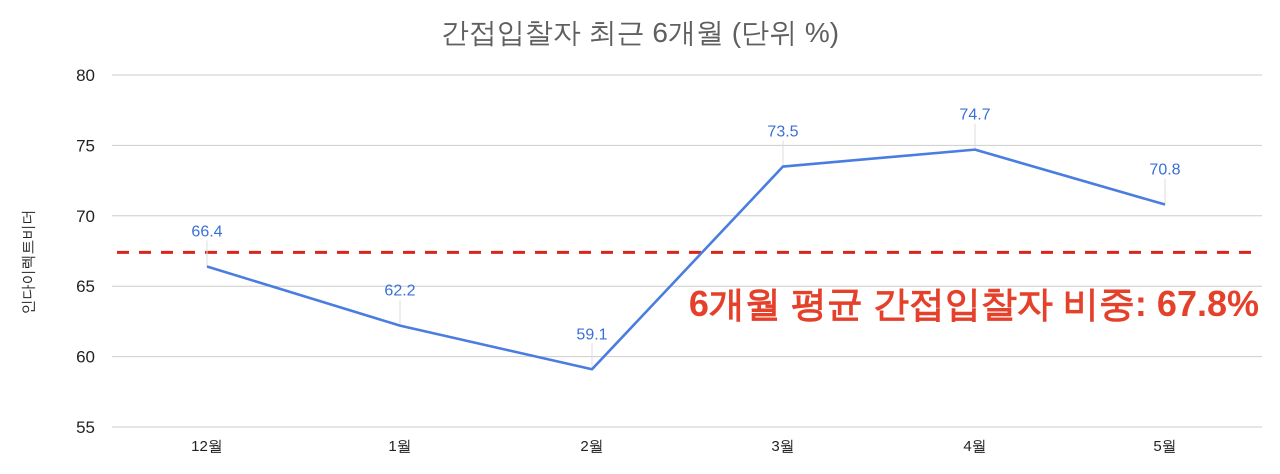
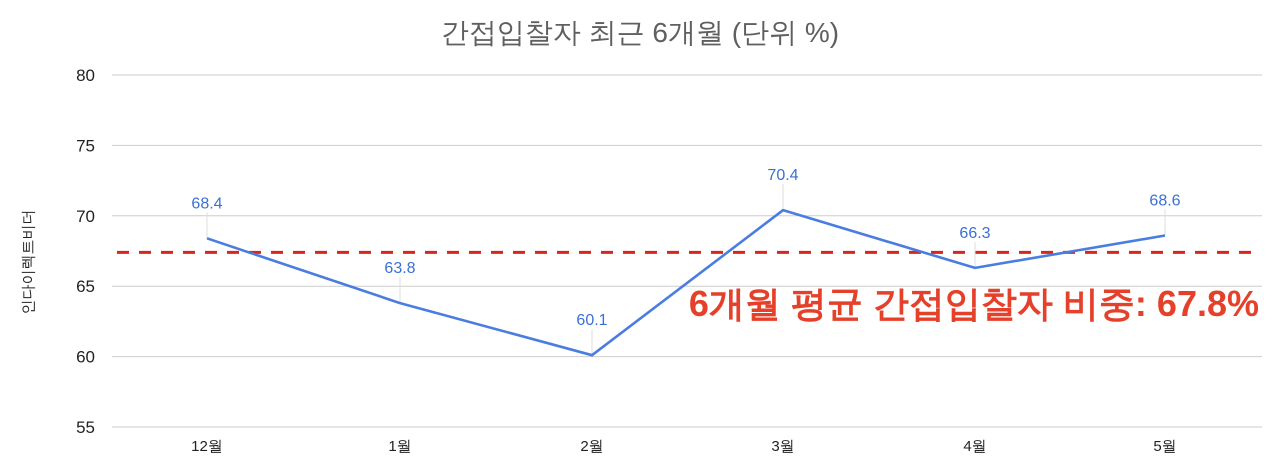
12월: 66.4 -> 68.4
1월: 62.2 -> 63.8
2월: 59.1 -> 60.1
3월: 73.5 -> 70.4
4월: 74.7 -> 66.3
5월: 70.8 -> 68.6
